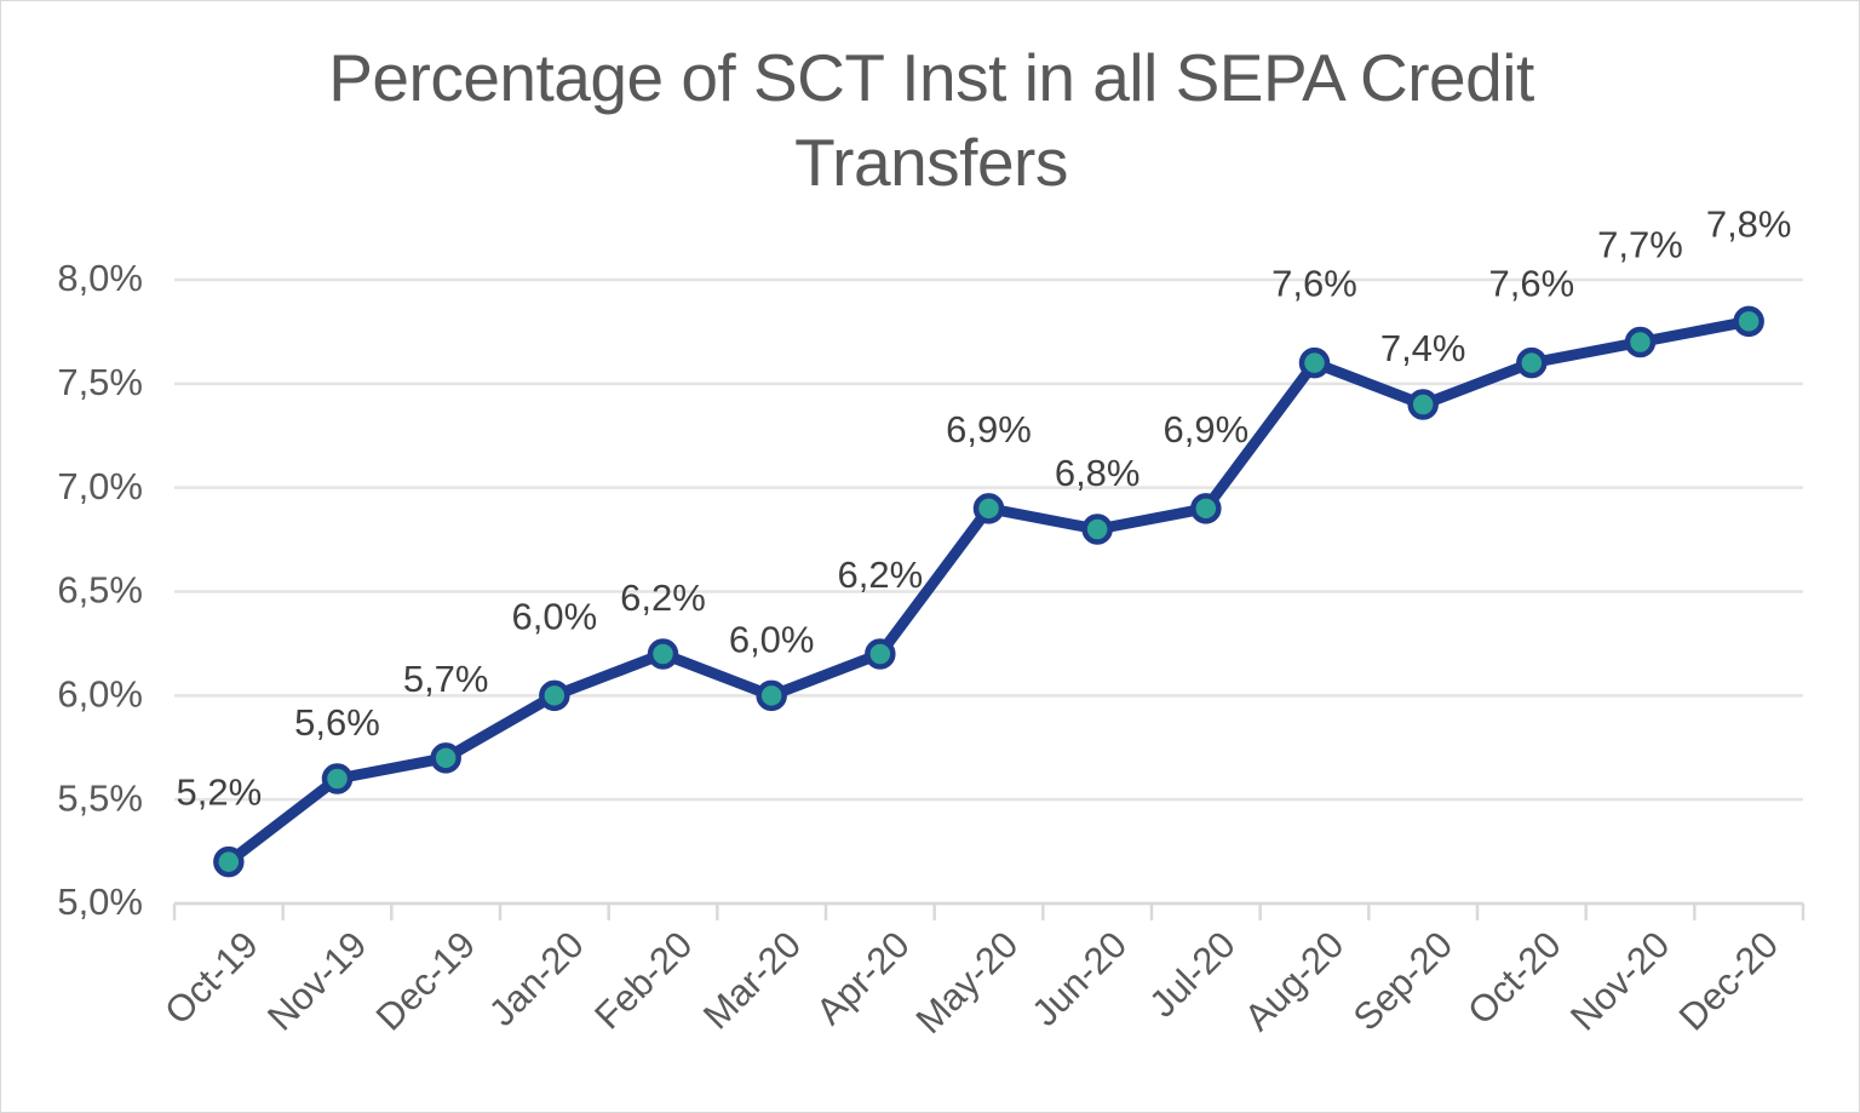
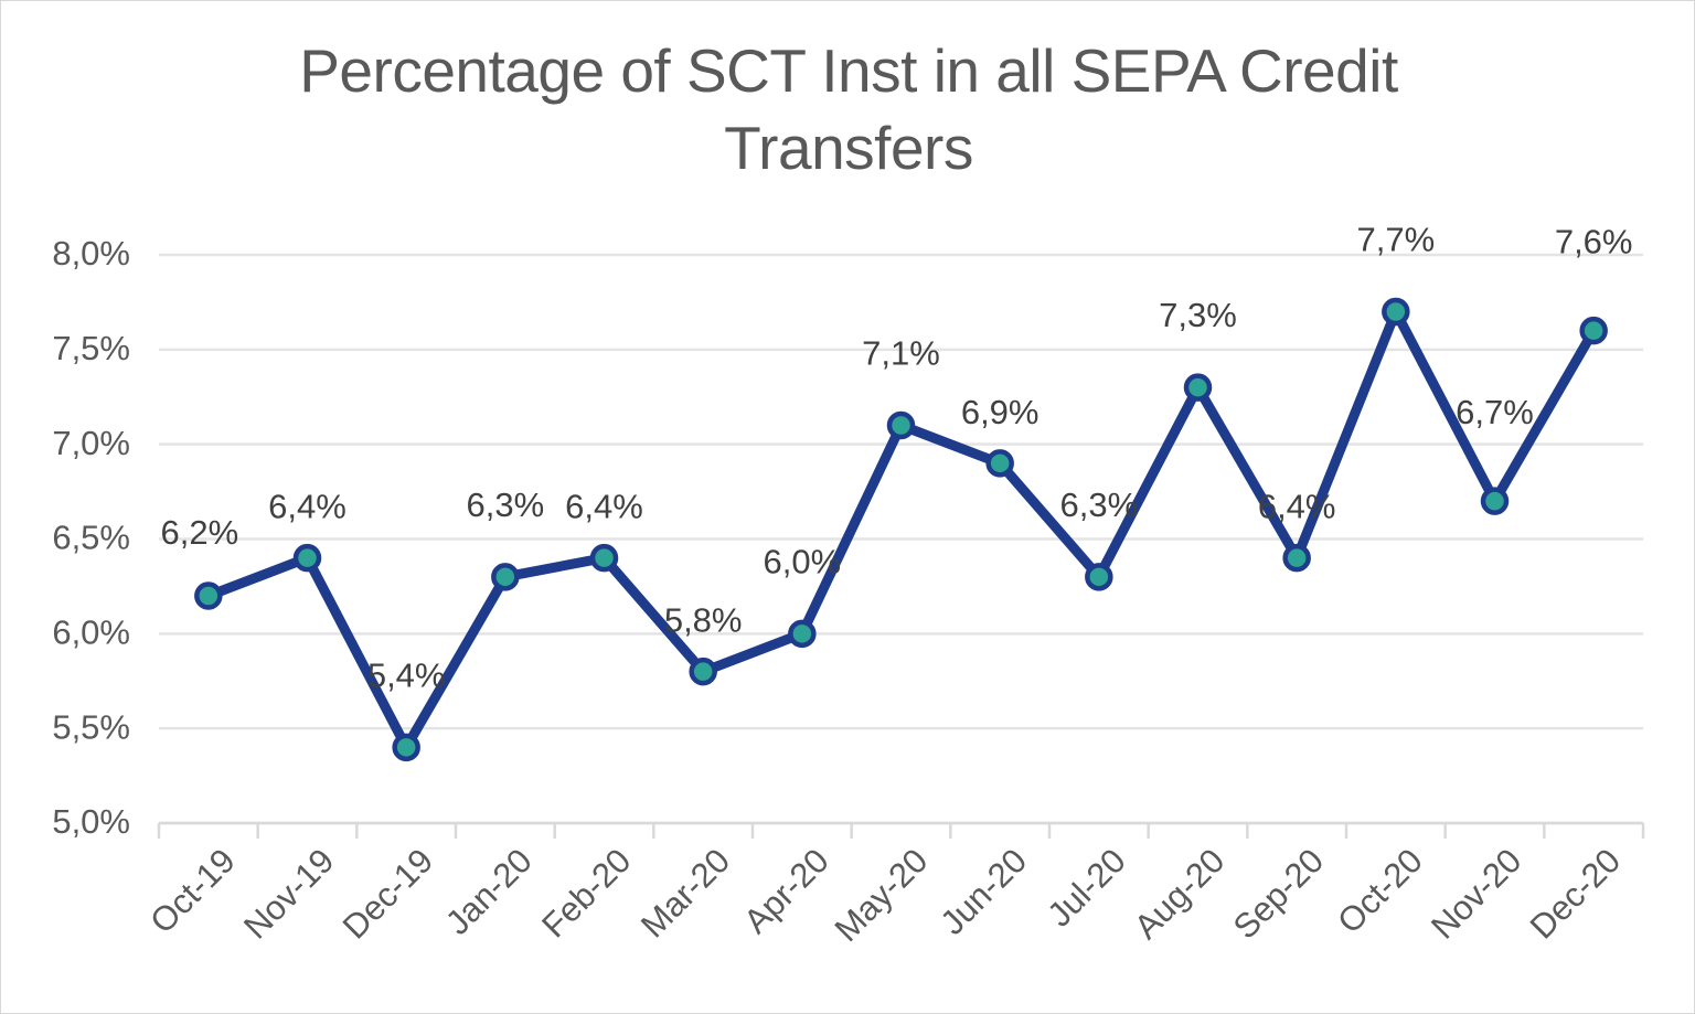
Oct-19: 5,2% -> 6,2%
Nov-19: 5,6% -> 6,4%
Dec-19: 5,7% -> 5,4%
Jan-20: 6,0% -> 6,3%
Feb-20: 6,2% -> 6,4%
Mar-20: 6,0% -> 5,8%
Apr-20: 6,2% -> 6,0%
May-20: 6,9% -> 7,1%
Jun-20: 6,8% -> 6,9%
Jul-20: 6,9% -> 6,3%
Aug-20: 7,6% -> 7,3%
Sep-20: 7,4% -> 6,4%
Oct-20: 7,6% -> 7,7%
Nov-20: 7,7% -> 6,7%
Dec-20: 7,8% -> 7,6%
